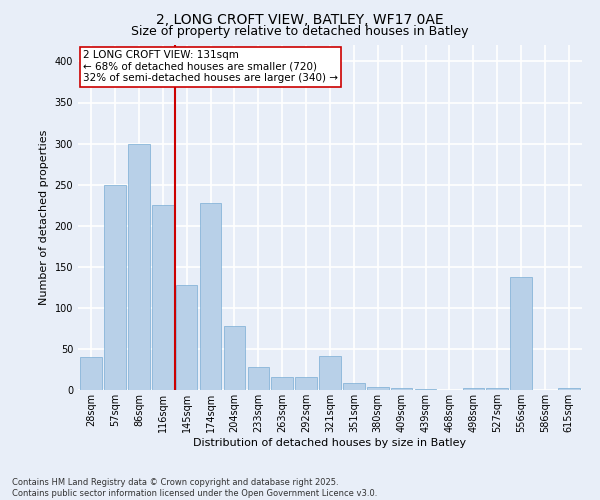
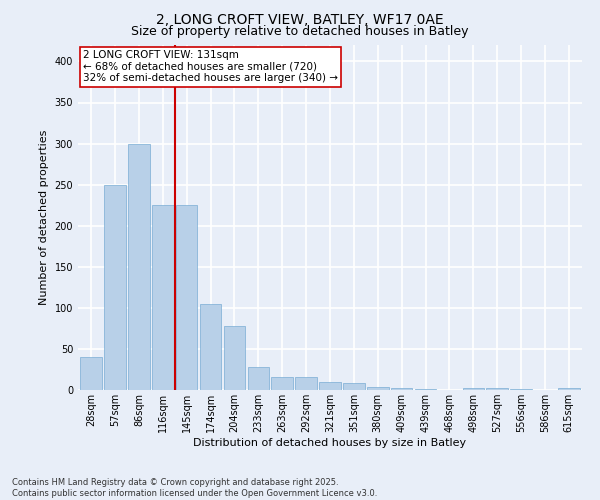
145sqm: 128 -> 225
174sqm: 228 -> 105
321sqm: 42 -> 10
556sqm: 138 -> 1
